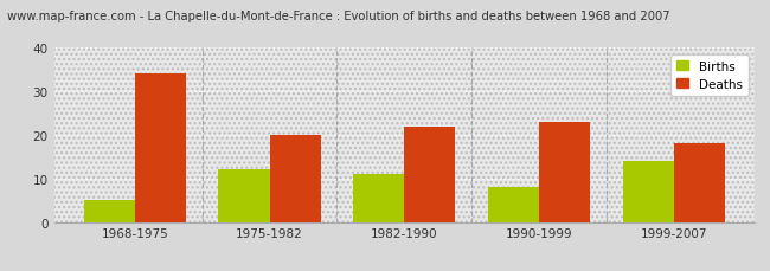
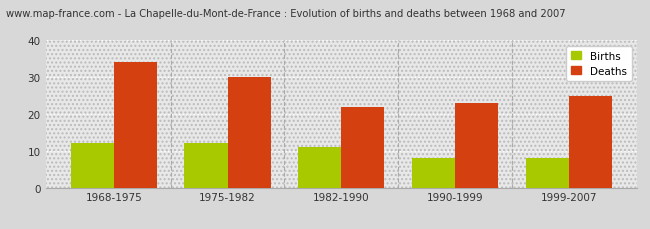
Births/1968-1975: 5 -> 12
Deaths/1975-1982: 20 -> 30
Births/1999-2007: 14 -> 8
Deaths/1999-2007: 18 -> 25
